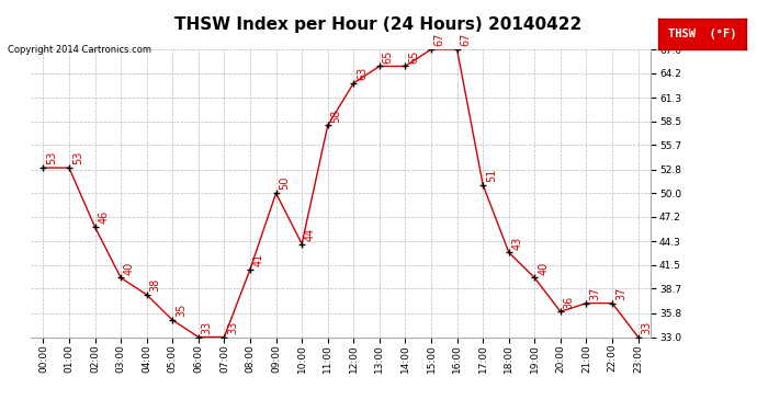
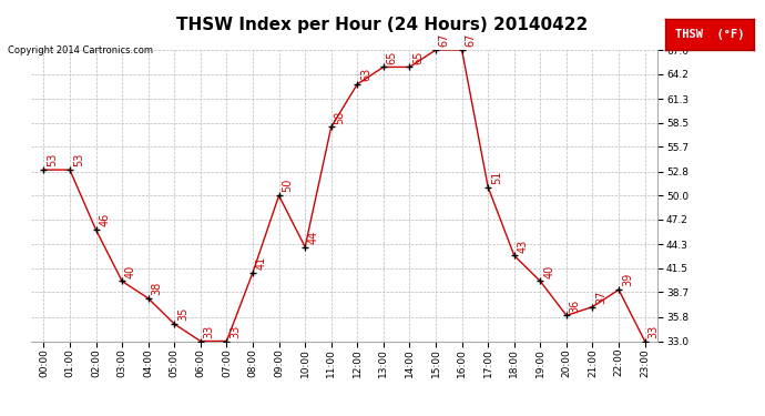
22:00: 37 -> 39
